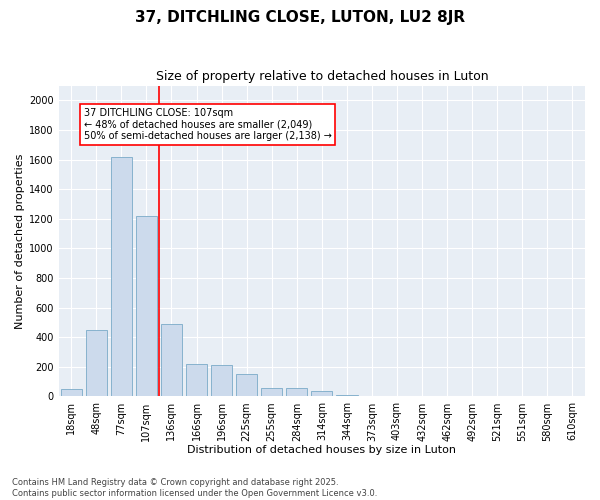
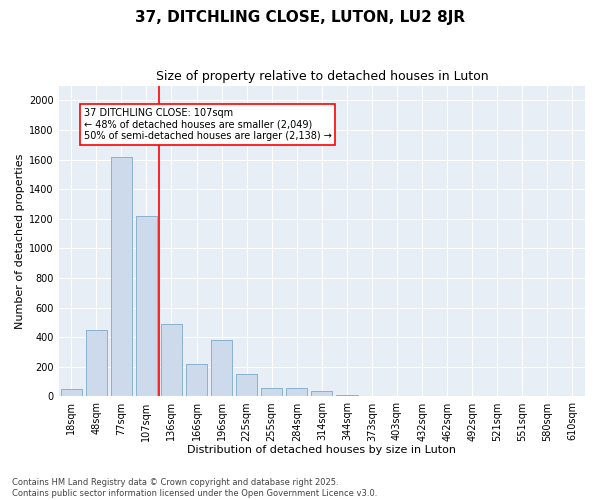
196sqm: 220 -> 380
